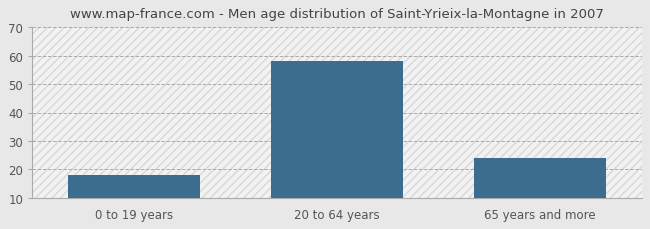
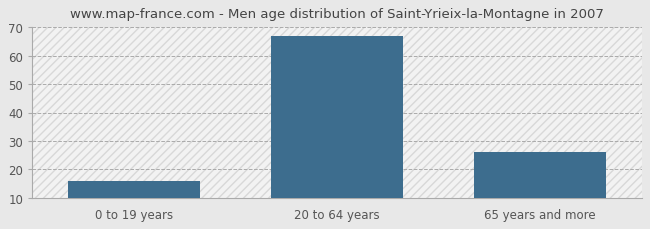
0 to 19 years: 18 -> 16
20 to 64 years: 58 -> 67
65 years and more: 24 -> 26
